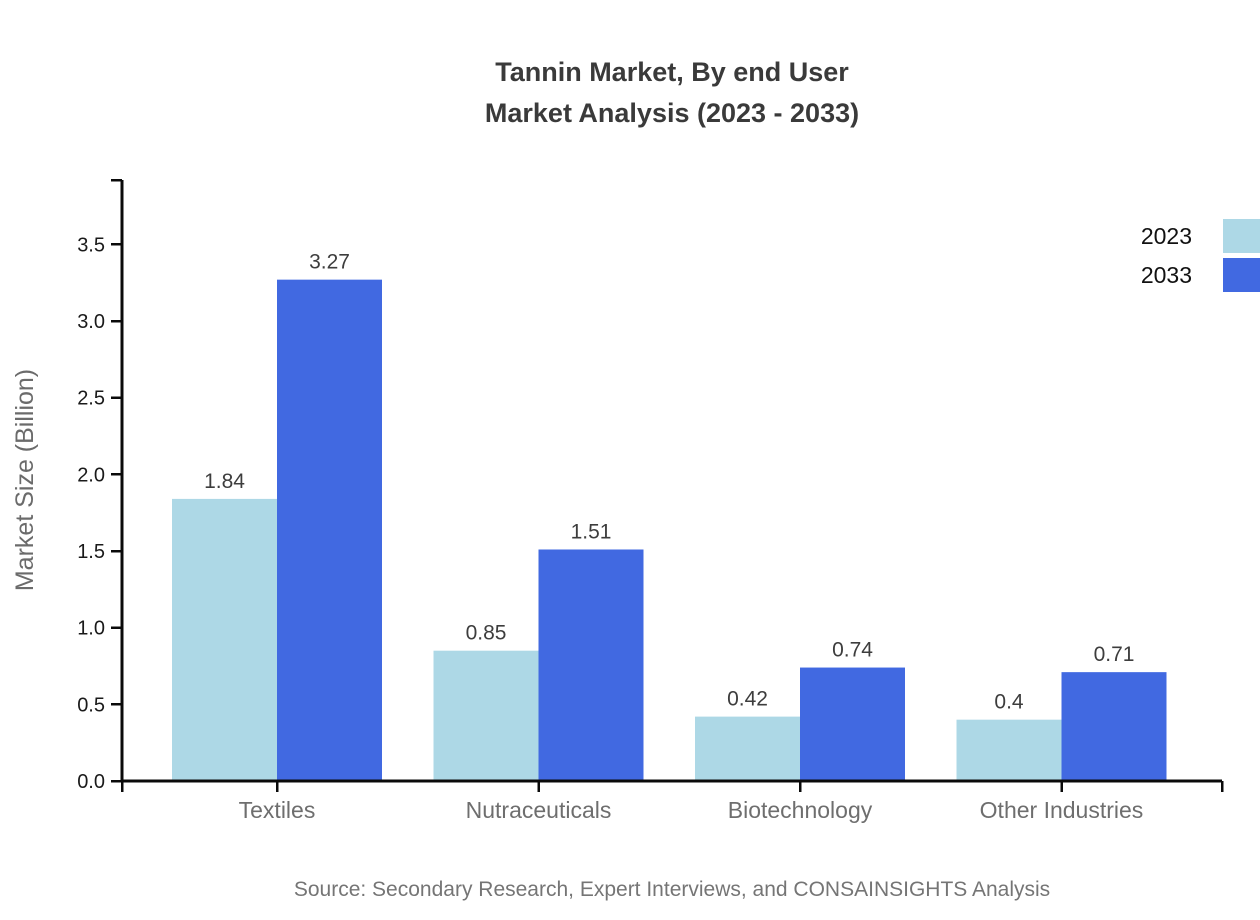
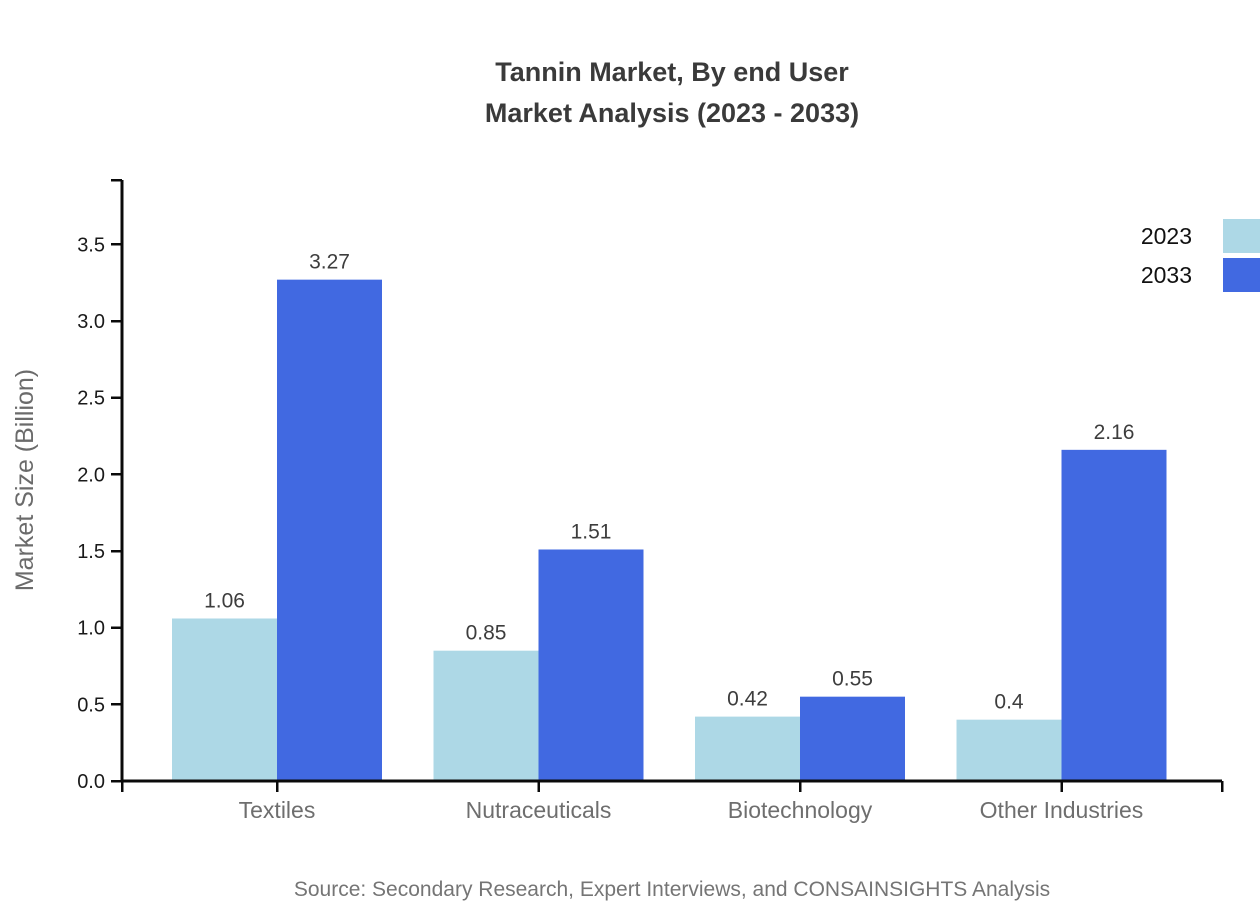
2023/Textiles: 1.84 -> 1.06
2033/Biotechnology: 0.74 -> 0.55
2033/Other Industries: 0.71 -> 2.16
